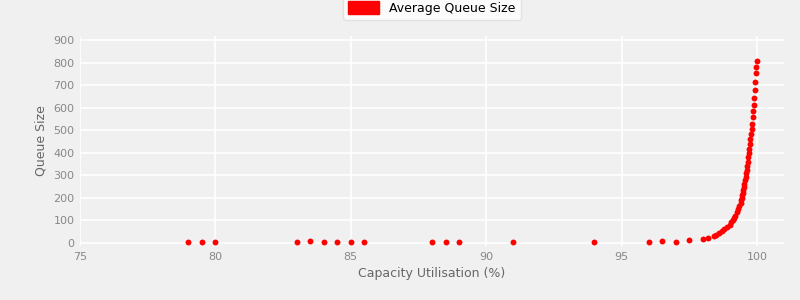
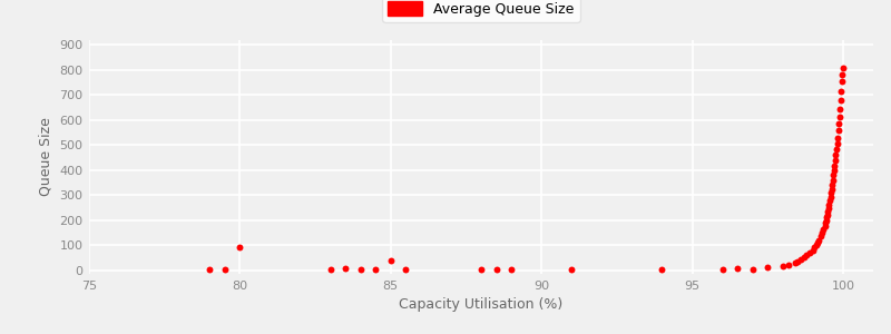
80: 4 -> 90
85: 4 -> 40
